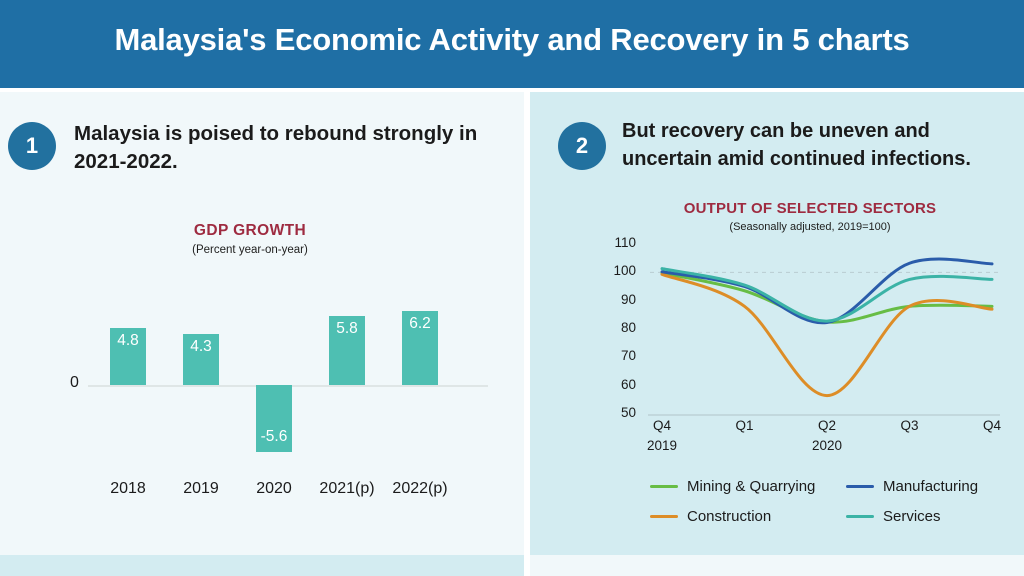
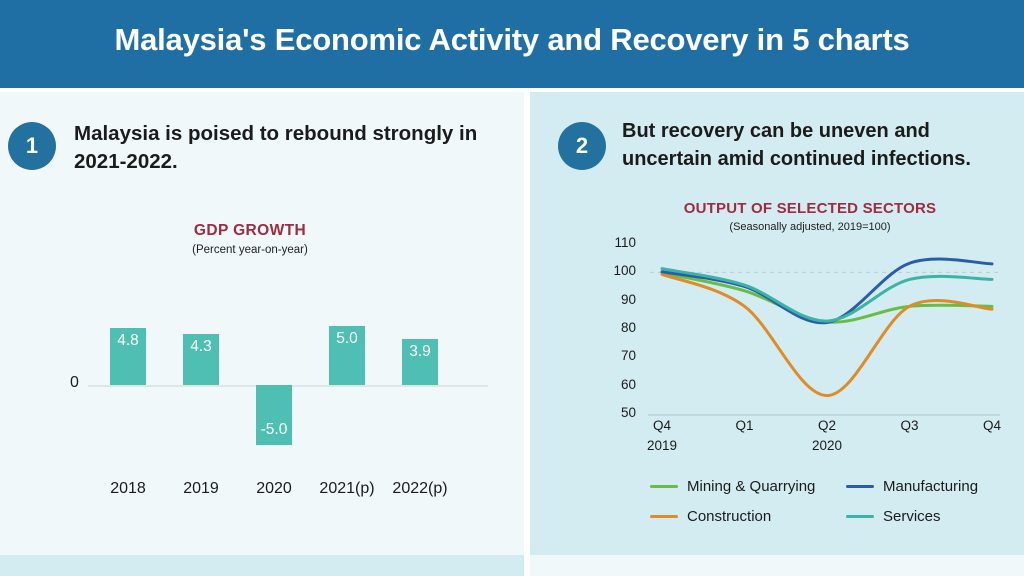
GDP GROWTH/2020: -5.6 -> -5.0
GDP GROWTH/2021(p): 5.8 -> 5.0
GDP GROWTH/2022(p): 6.2 -> 3.9
